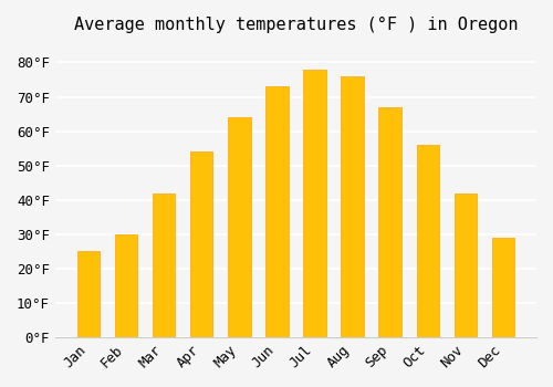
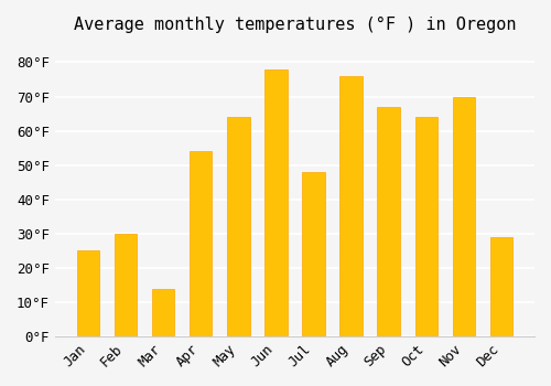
Mar: 42°F -> 14°F
Jun: 73°F -> 78°F
Jul: 78°F -> 48°F
Oct: 56°F -> 64°F
Nov: 42°F -> 70°F
